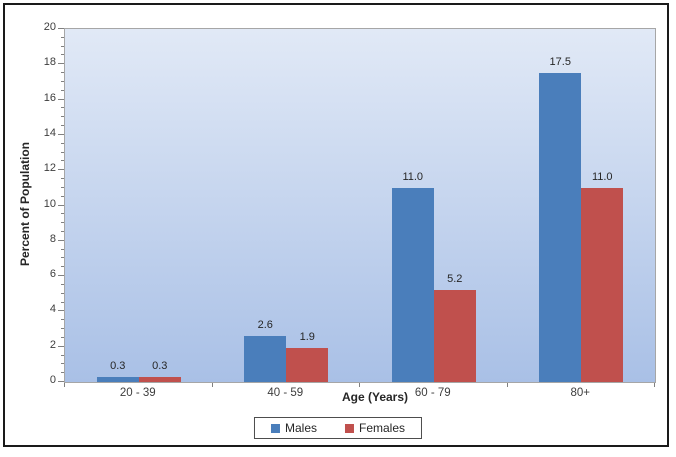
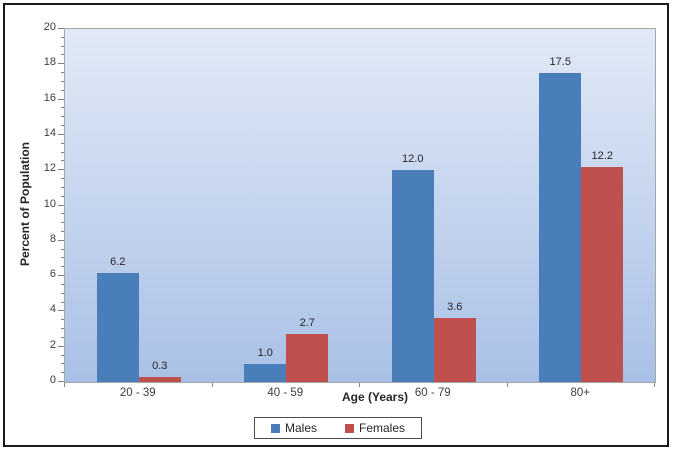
Males/20 - 39: 0.3 -> 6.2
Males/40 - 59: 2.6 -> 1.0
Females/40 - 59: 1.9 -> 2.7
Males/60 - 79: 11.0 -> 12.0
Females/60 - 79: 5.2 -> 3.6
Females/80+: 11.0 -> 12.2
